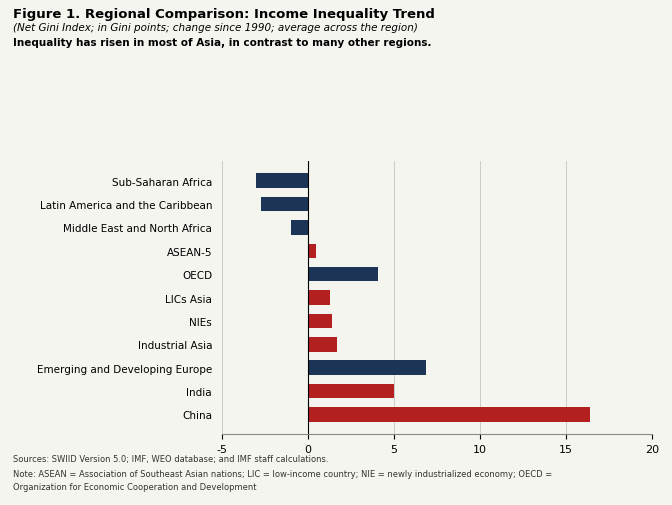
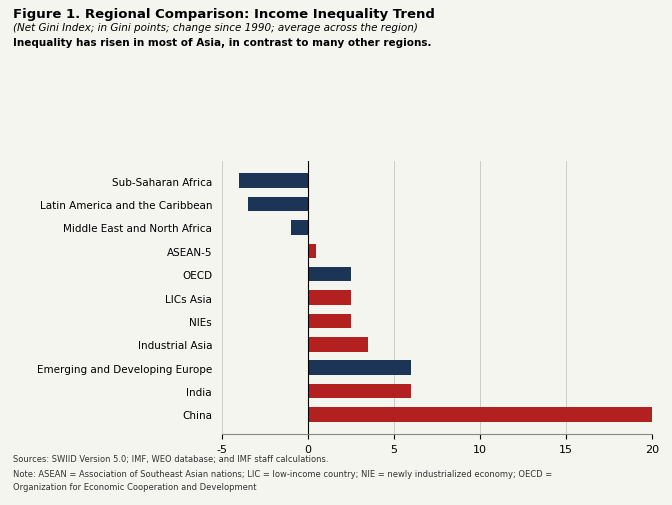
Sub-Saharan Africa: -3.0 -> -4.0
Latin America and the Caribbean: -2.7 -> -3.5
OECD: 4.1 -> 2.5
LICs Asia: 1.3 -> 2.5
NIEs: 1.4 -> 2.5
Industrial Asia: 1.7 -> 3.5
Emerging and Developing Europe: 6.9 -> 6.0
India: 5.0 -> 6.0
China: 16.4 -> 20.0
